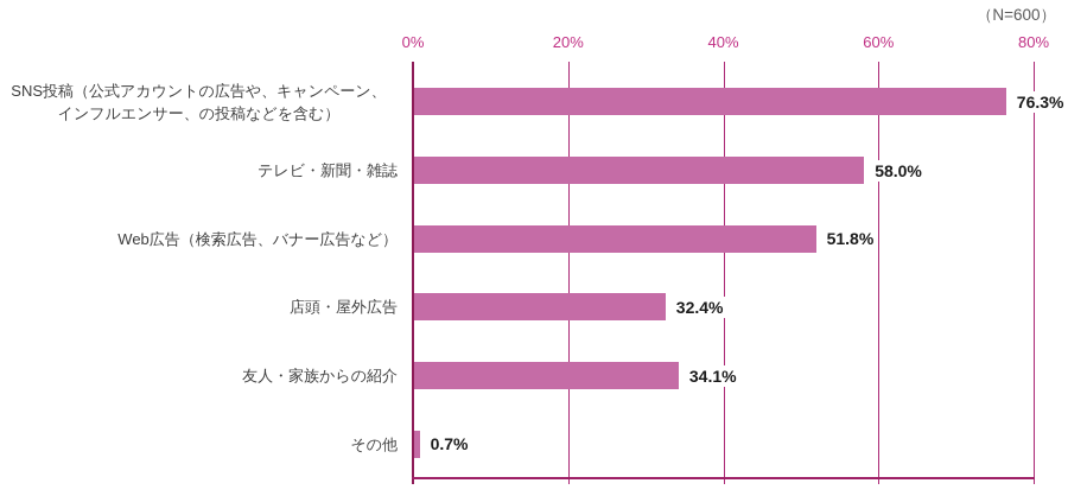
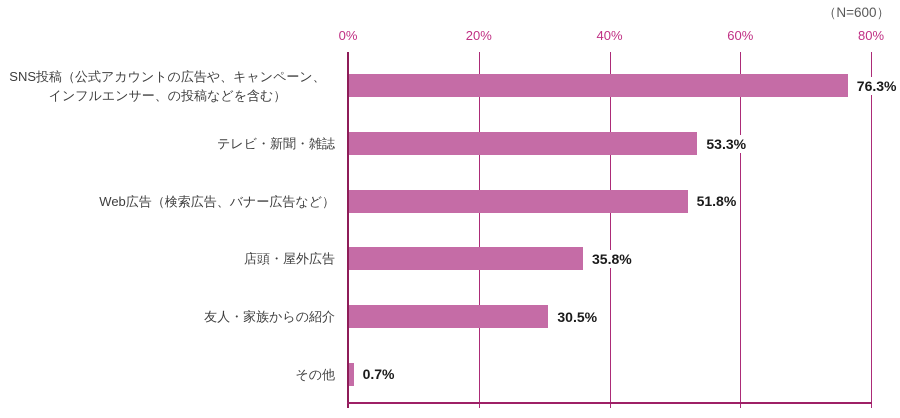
テレビ・新聞・雑誌: 58.0% -> 53.3%
店頭・屋外広告: 32.4% -> 35.8%
友人・家族からの紹介: 34.1% -> 30.5%
